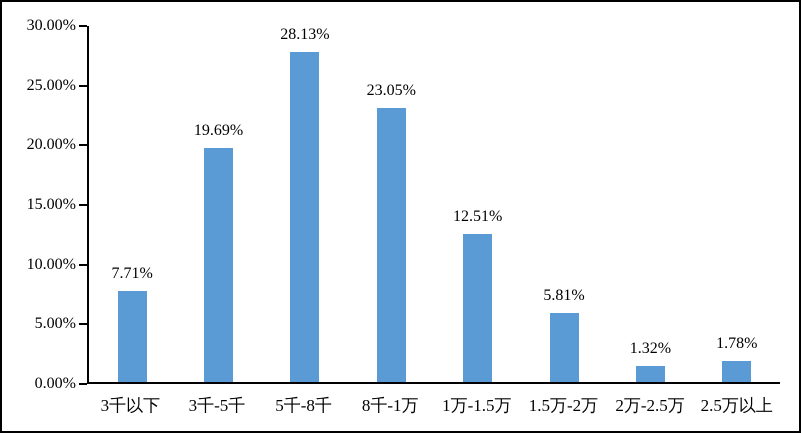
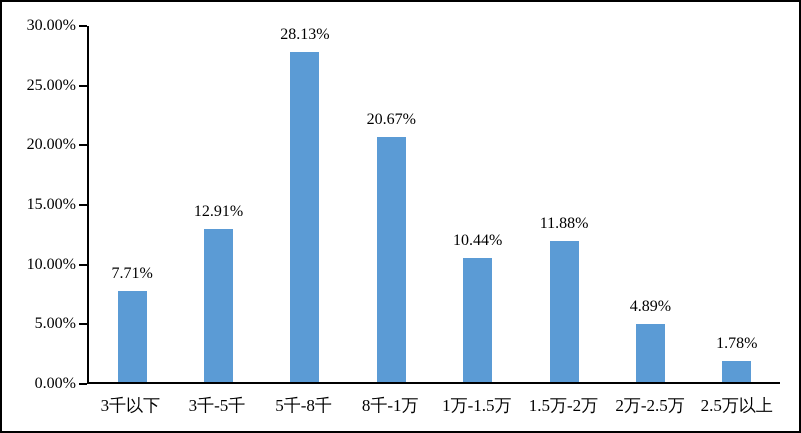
3千-5千: 19.69% -> 12.91%
8千-1万: 23.05% -> 20.67%
1万-1.5万: 12.51% -> 10.44%
1.5万-2万: 5.81% -> 11.88%
2万-2.5万: 1.32% -> 4.89%
